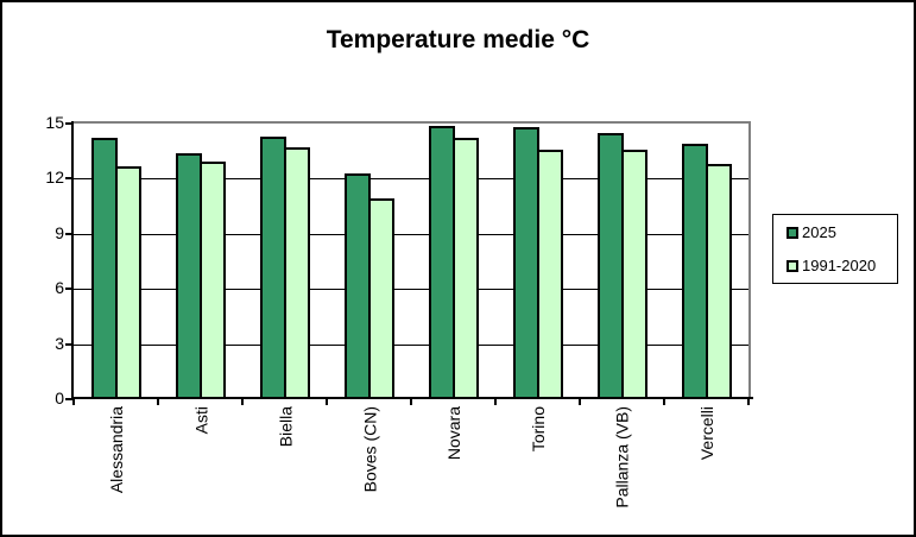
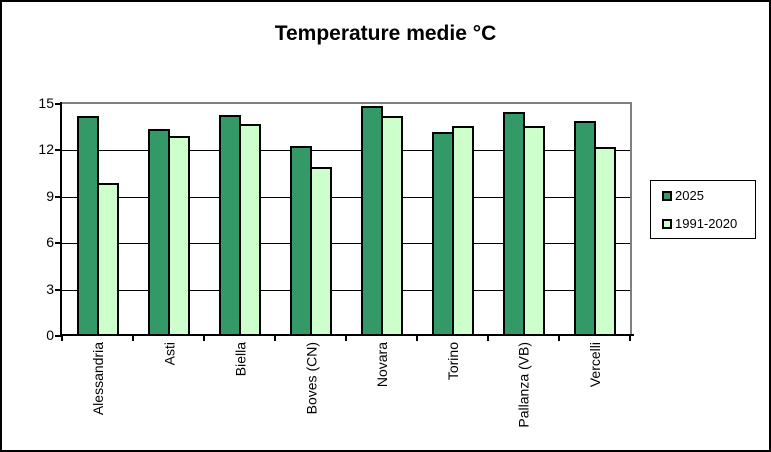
1991-2020/Alessandria: 12.7 -> 9.9
2025/Torino: 14.8 -> 13.2
1991-2020/Vercelli: 12.8 -> 12.2
